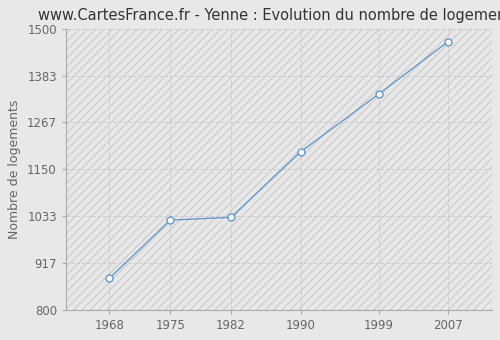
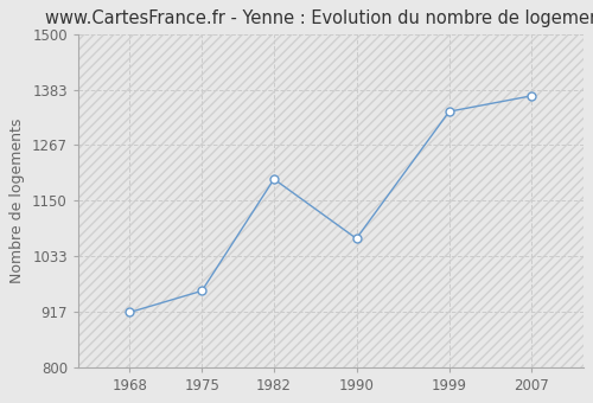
1968: 878 -> 915
1975: 1023 -> 960
1982: 1030 -> 1195
1990: 1193 -> 1070
2007: 1468 -> 1370
